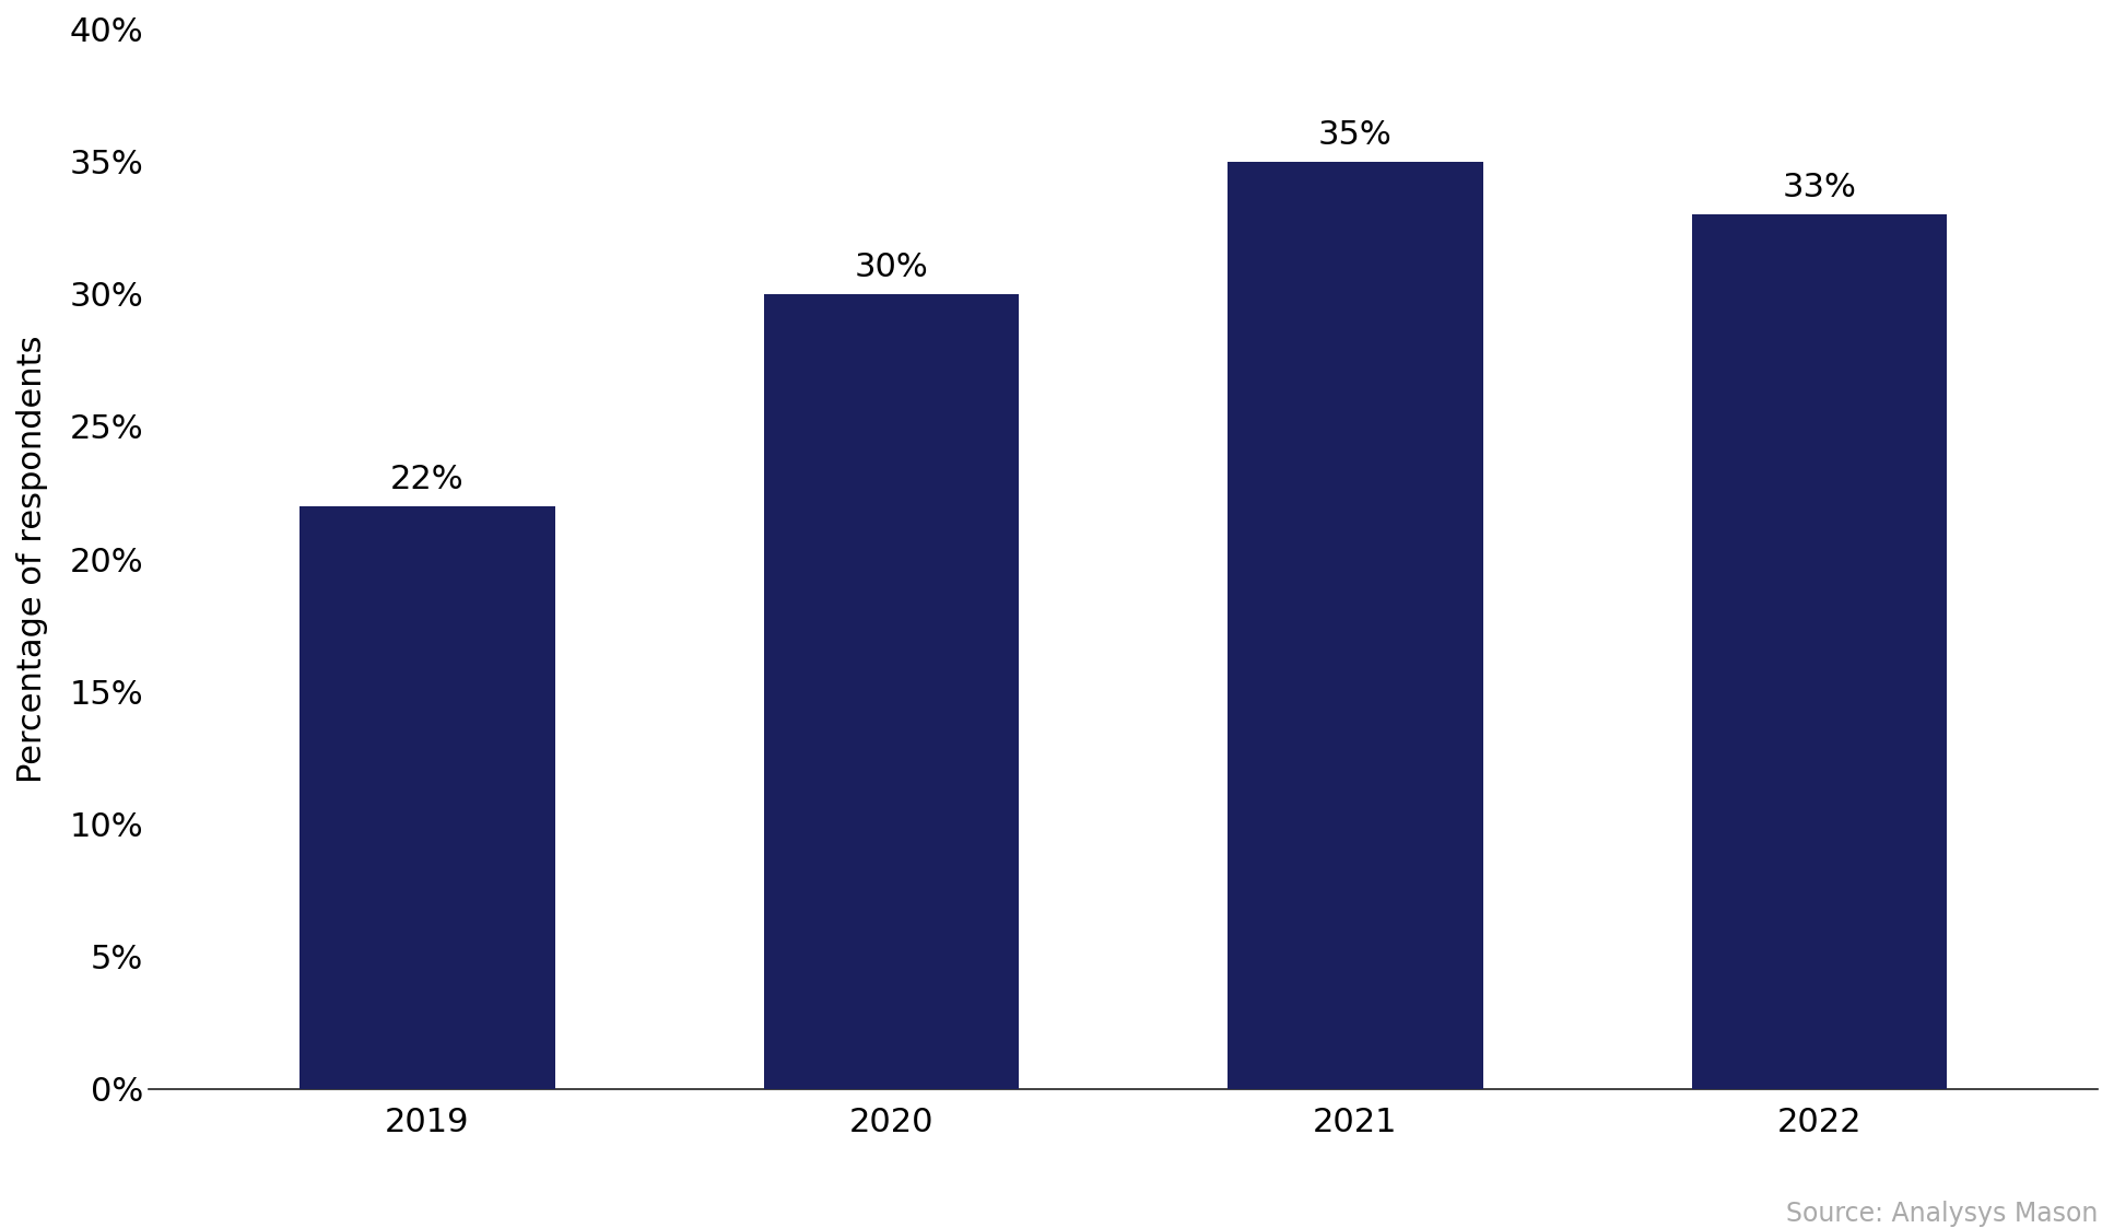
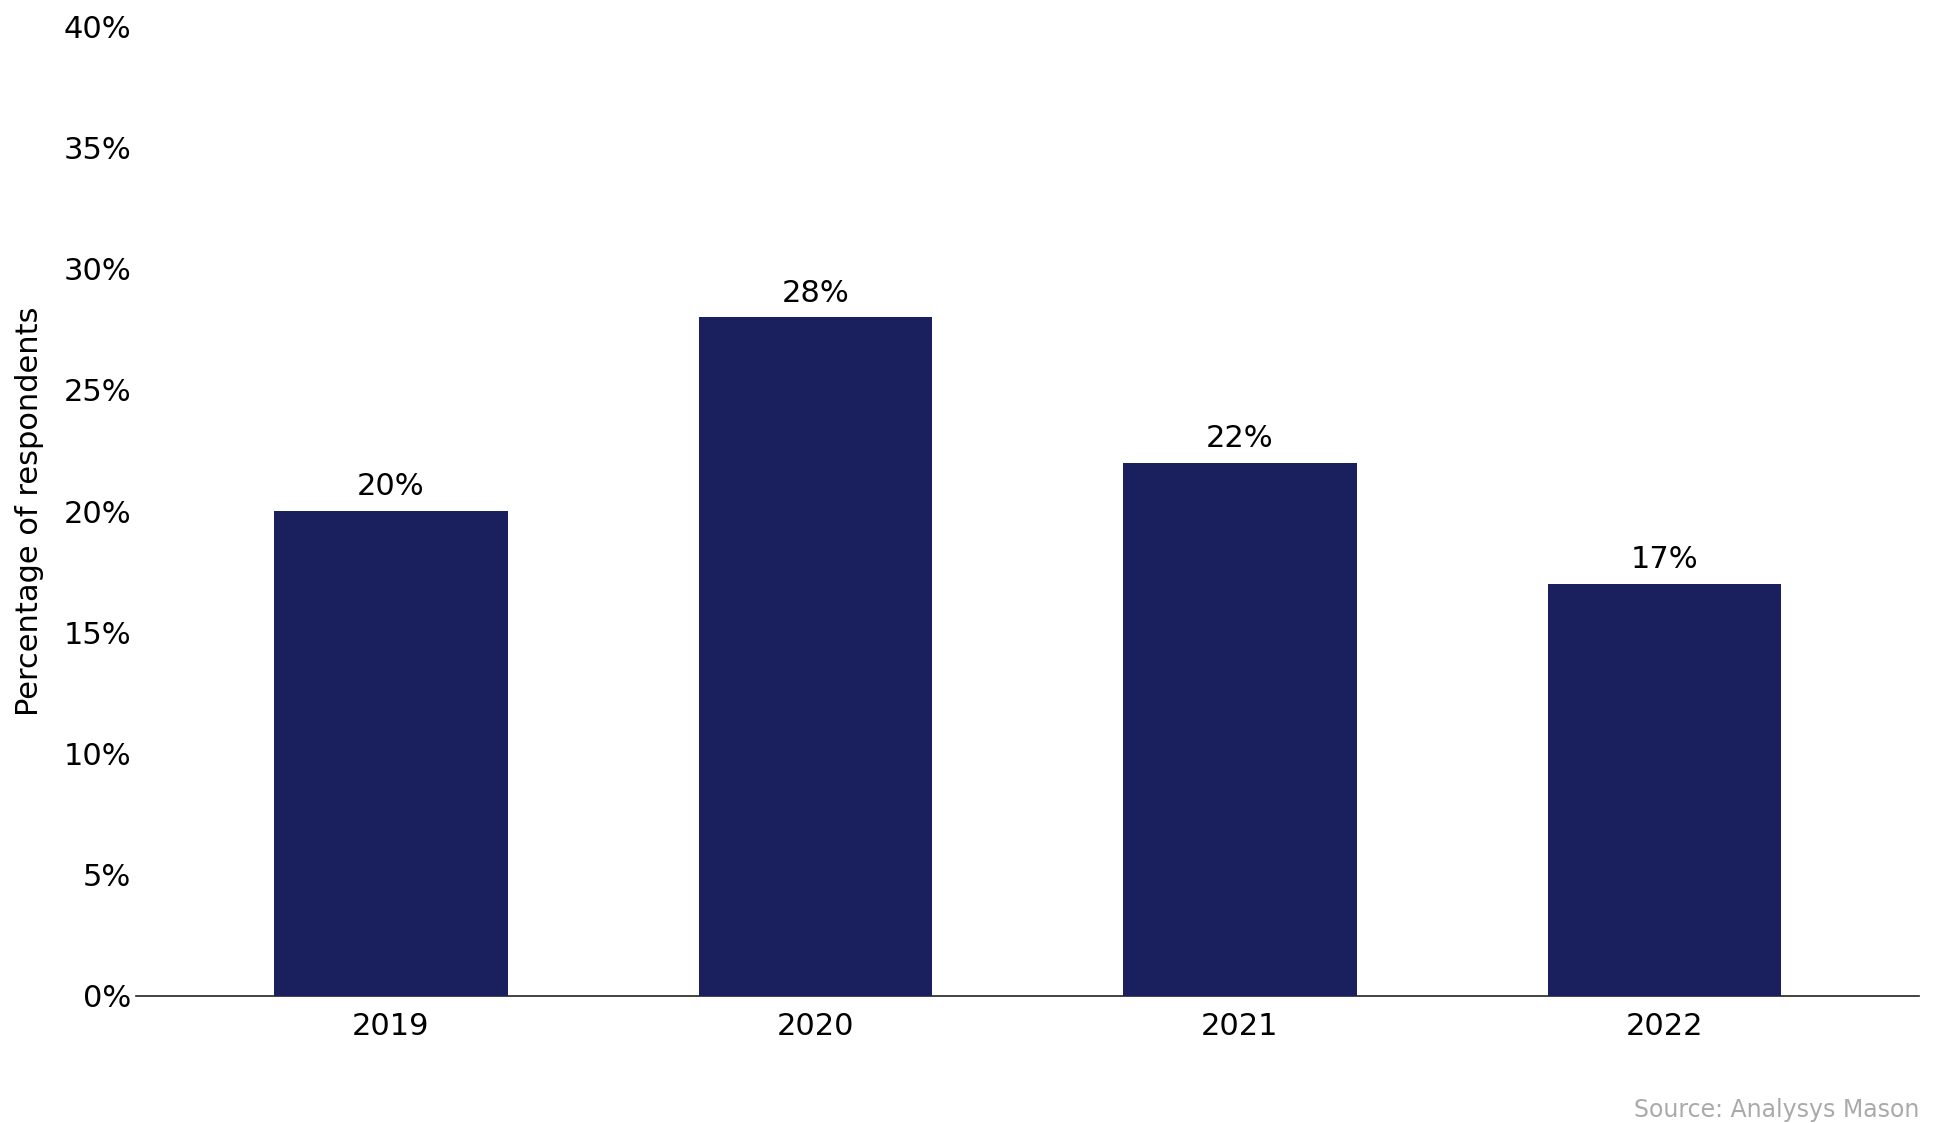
2019: 22% -> 20%
2020: 30% -> 28%
2021: 35% -> 22%
2022: 33% -> 17%
